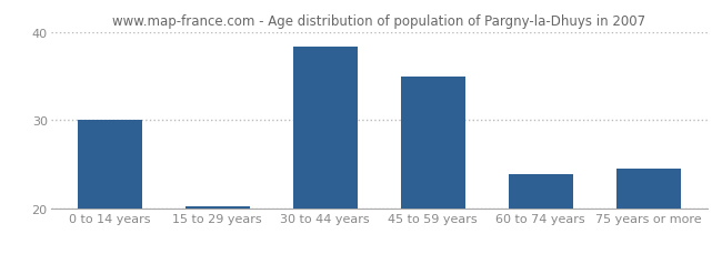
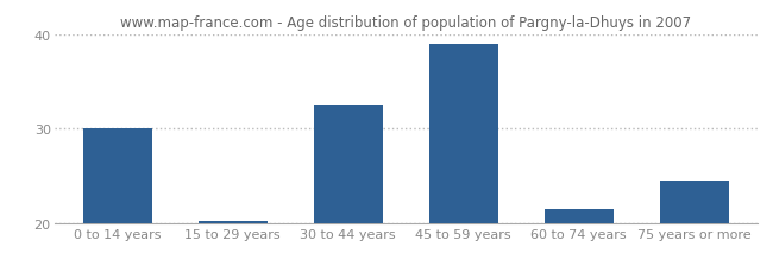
30 to 44 years: 38.4 -> 32.5
45 to 59 years: 35.0 -> 39.0
60 to 74 years: 23.8 -> 21.5
